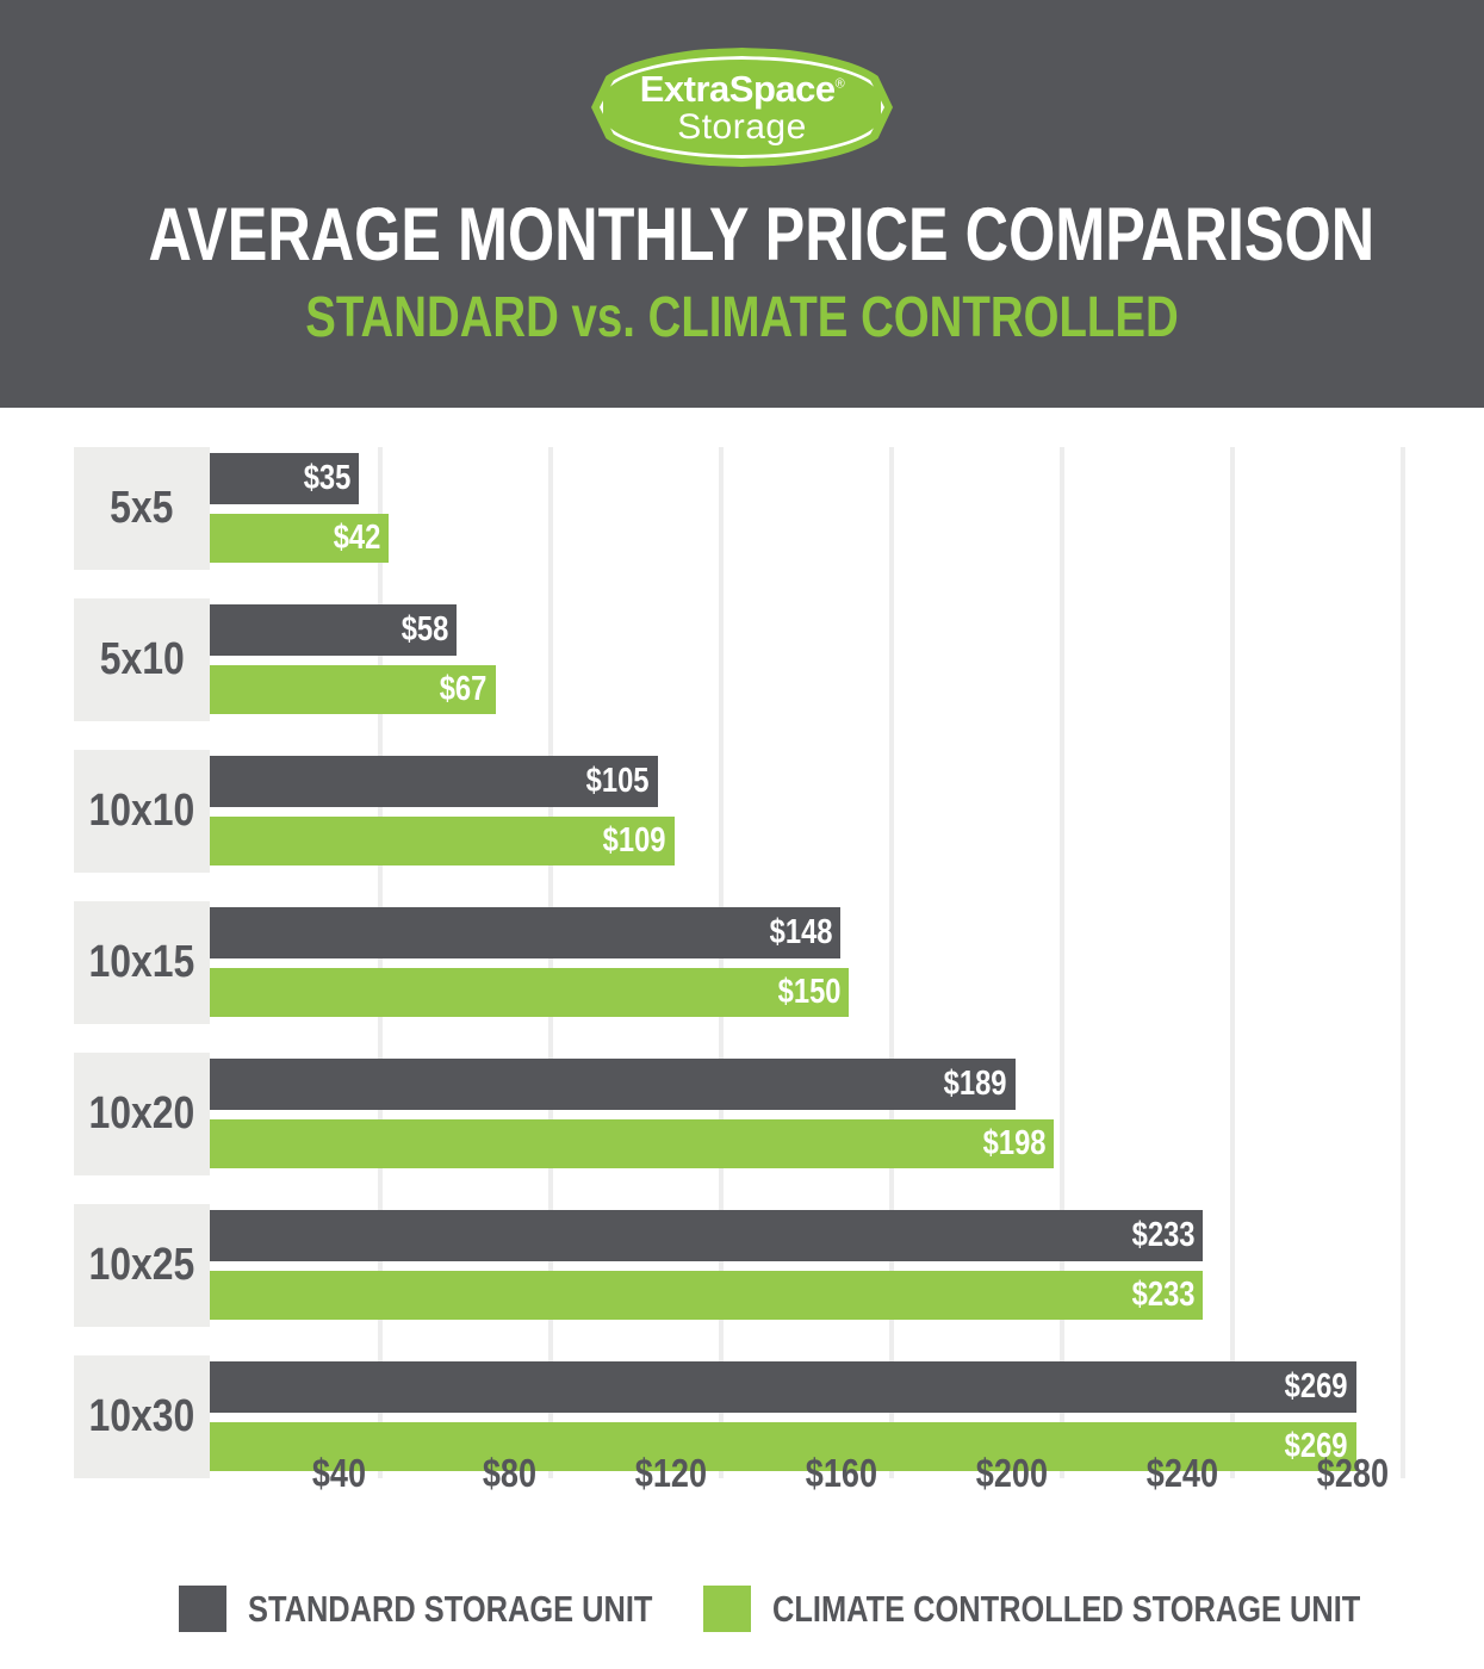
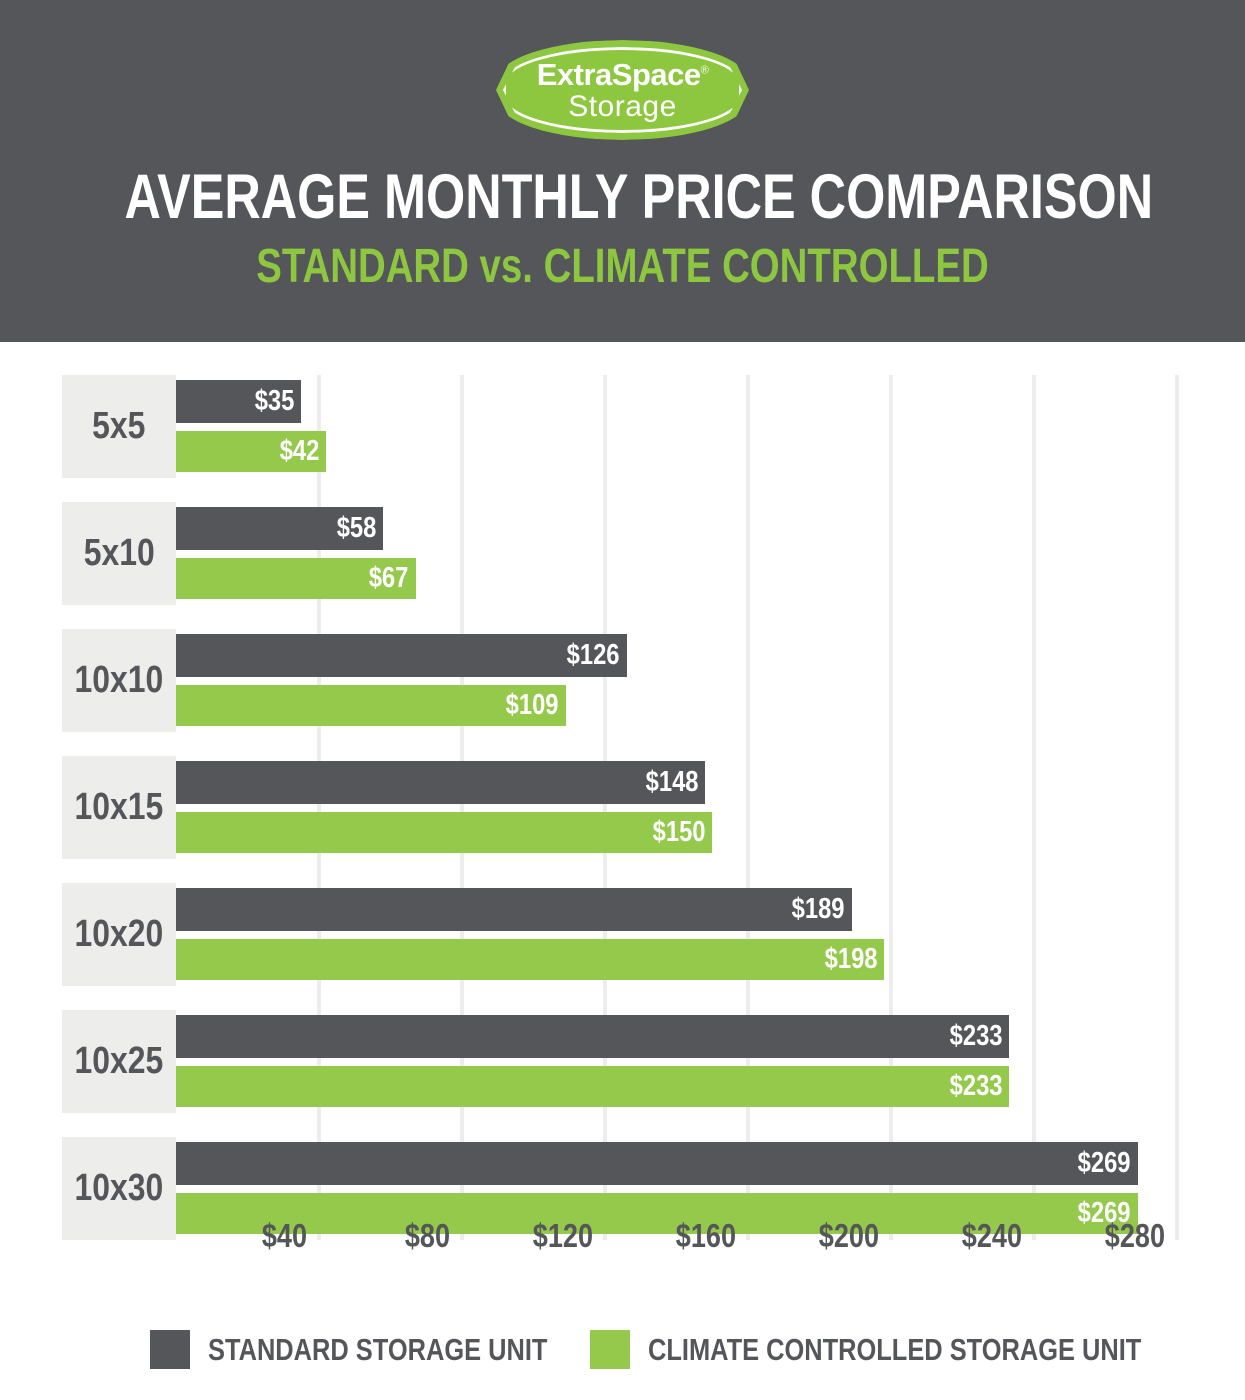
STANDARD STORAGE UNIT/10x10: $105 -> $126
